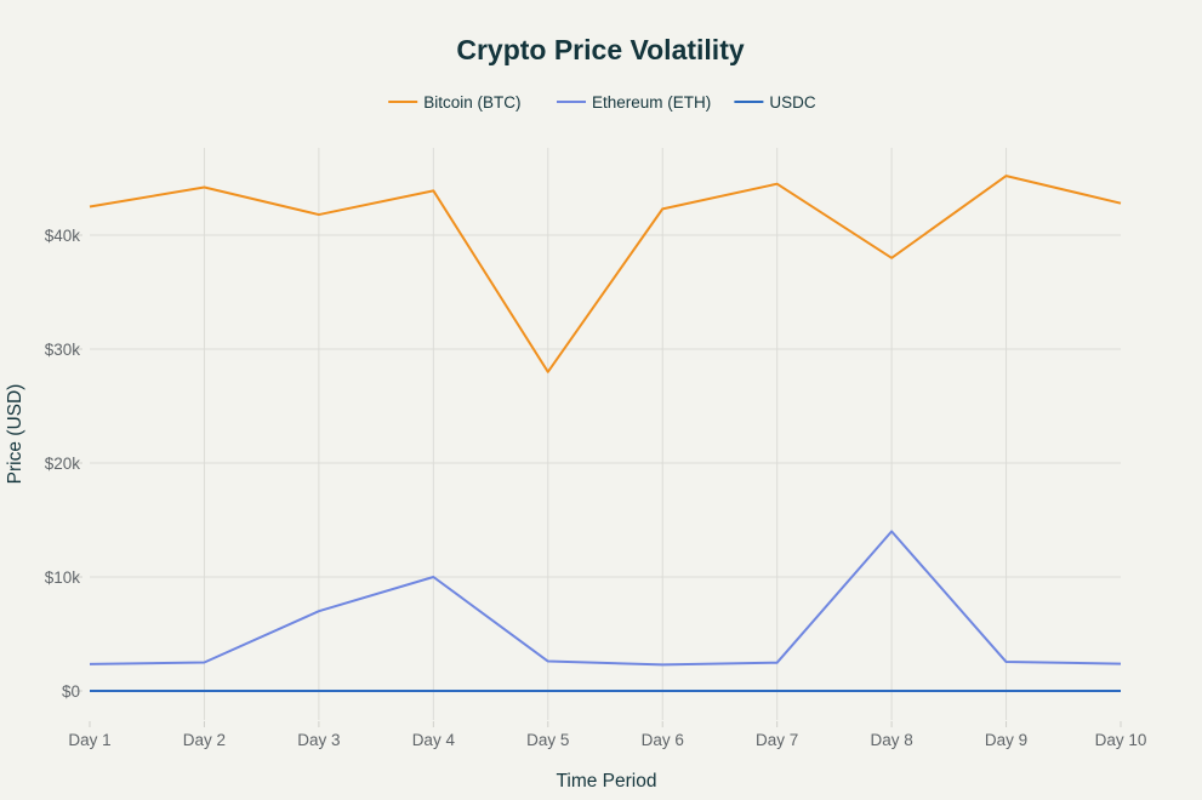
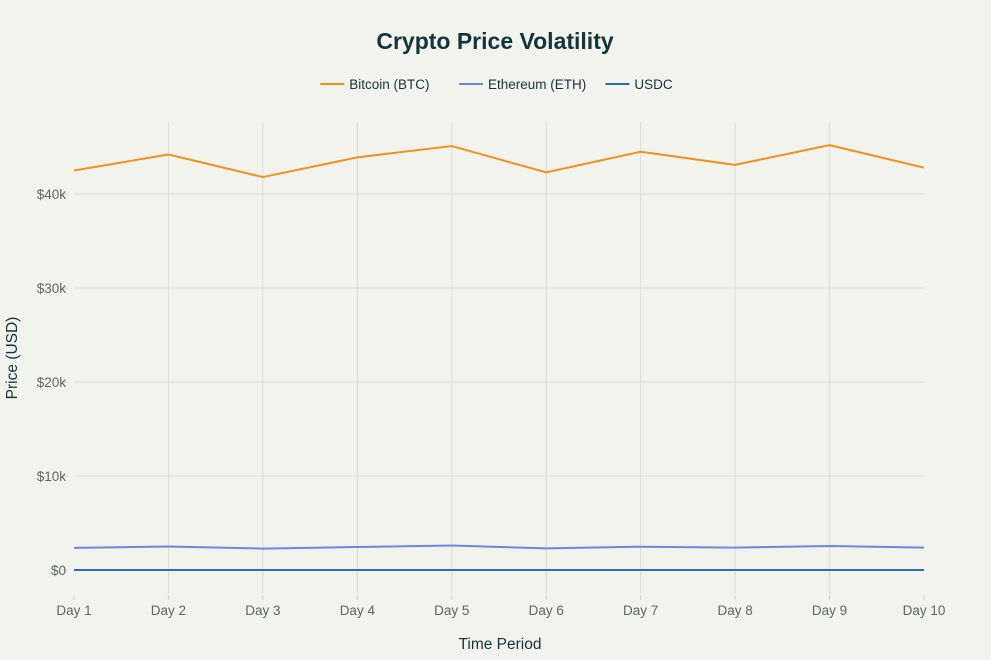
Ethereum (ETH)/Day 3: $7k -> $2k
Ethereum (ETH)/Day 4: $10k -> $2k
Bitcoin (BTC)/Day 5: $28k -> $45k
Bitcoin (BTC)/Day 8: $38k -> $43k
Ethereum (ETH)/Day 8: $14k -> $2k
